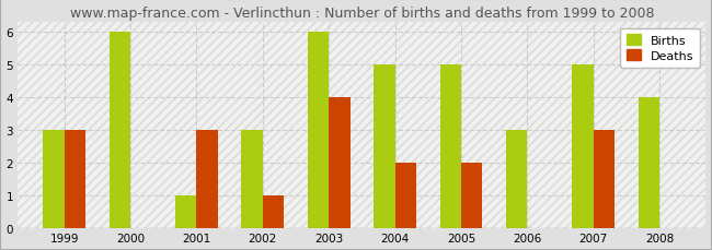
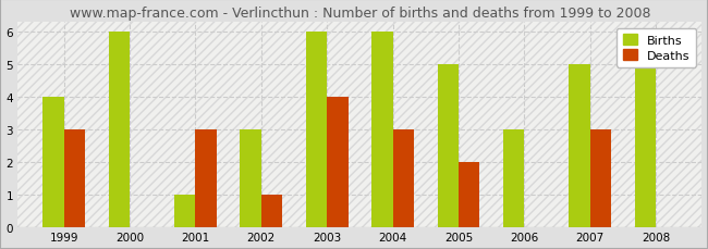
Births/1999: 3 -> 4
Births/2004: 5 -> 6
Deaths/2004: 2 -> 3
Births/2008: 4 -> 5
